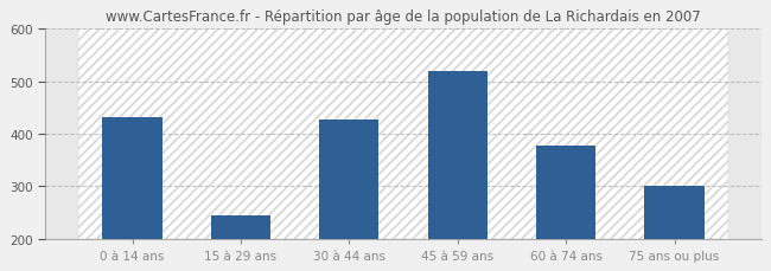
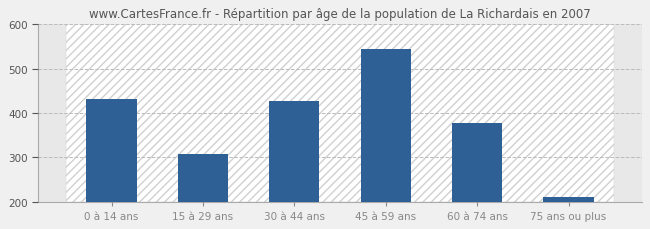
15 à 29 ans: 245 -> 307
45 à 59 ans: 520 -> 544
75 ans ou plus: 300 -> 211
